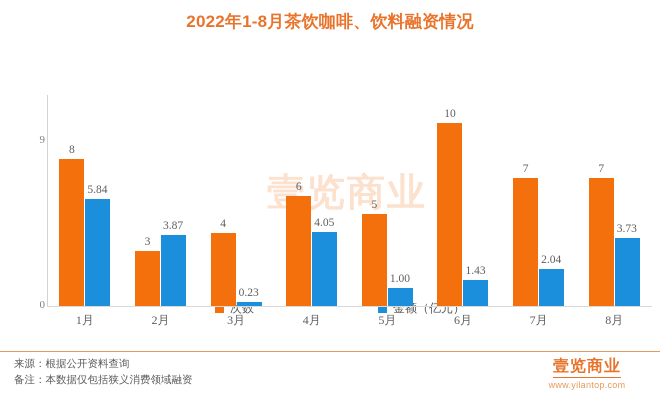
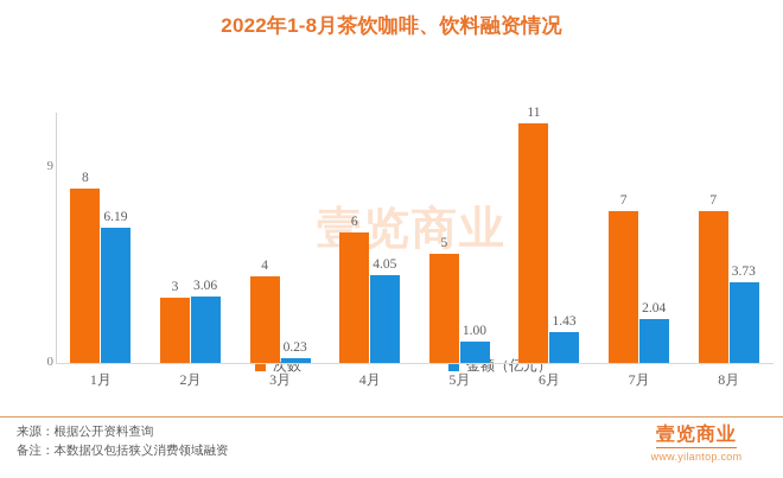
金额（亿元）/1月: 5.84 -> 6.19
金额（亿元）/2月: 3.87 -> 3.06
次数/6月: 10 -> 11
